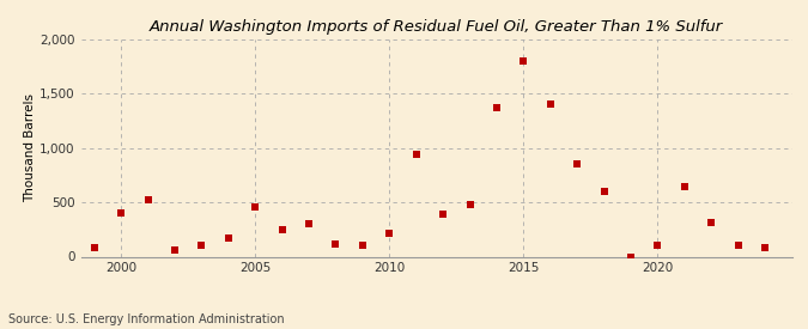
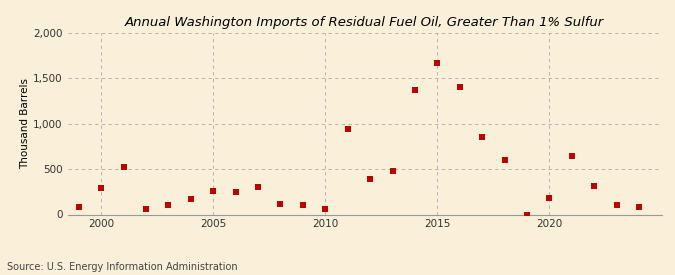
2000: 400 -> 290
2005: 460 -> 260
2010: 220 -> 60
2015: 1,800 -> 1,670
2020: 100 -> 180
